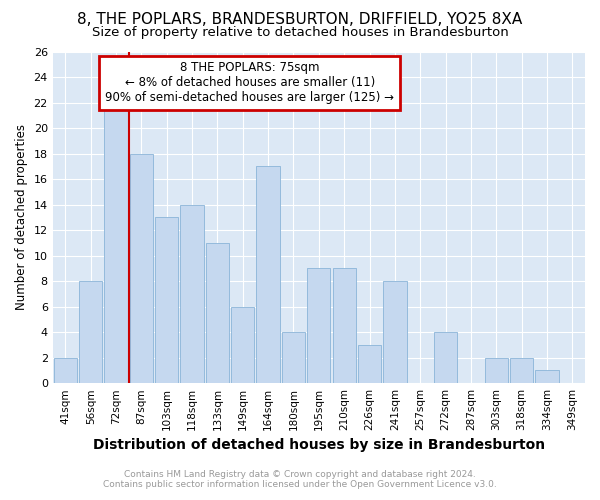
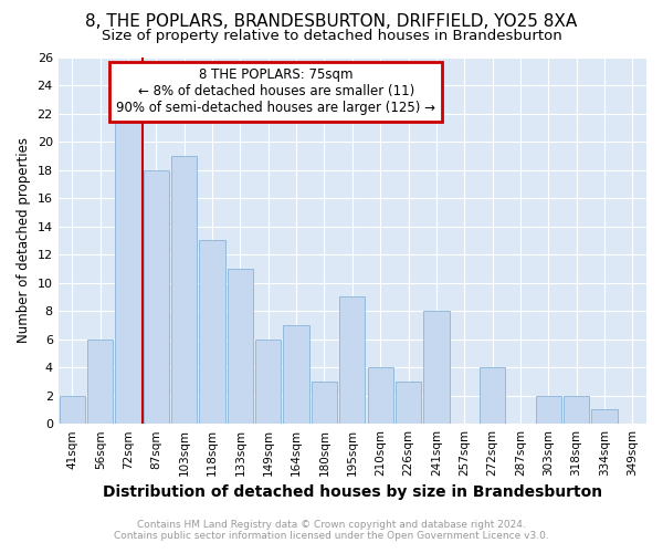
56sqm: 8 -> 6
103sqm: 13 -> 19
118sqm: 14 -> 13
164sqm: 17 -> 7
180sqm: 4 -> 3
210sqm: 9 -> 4
